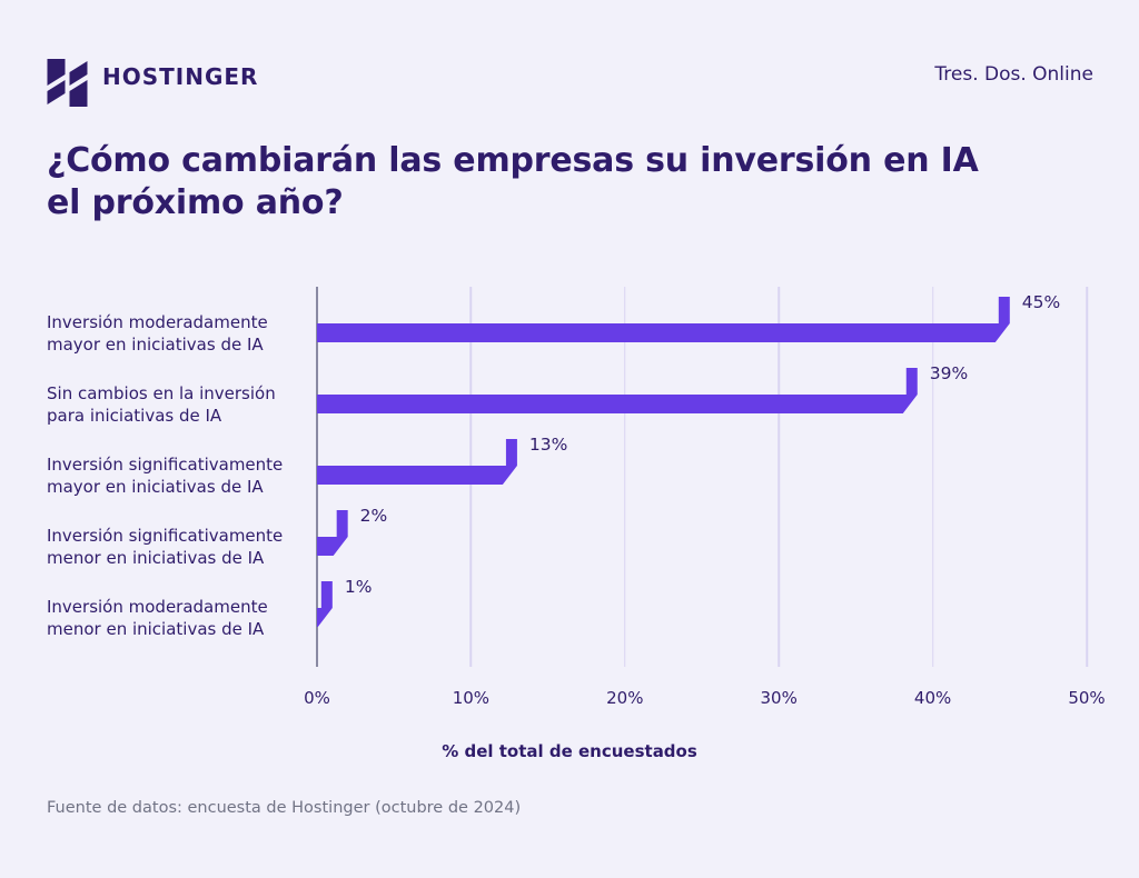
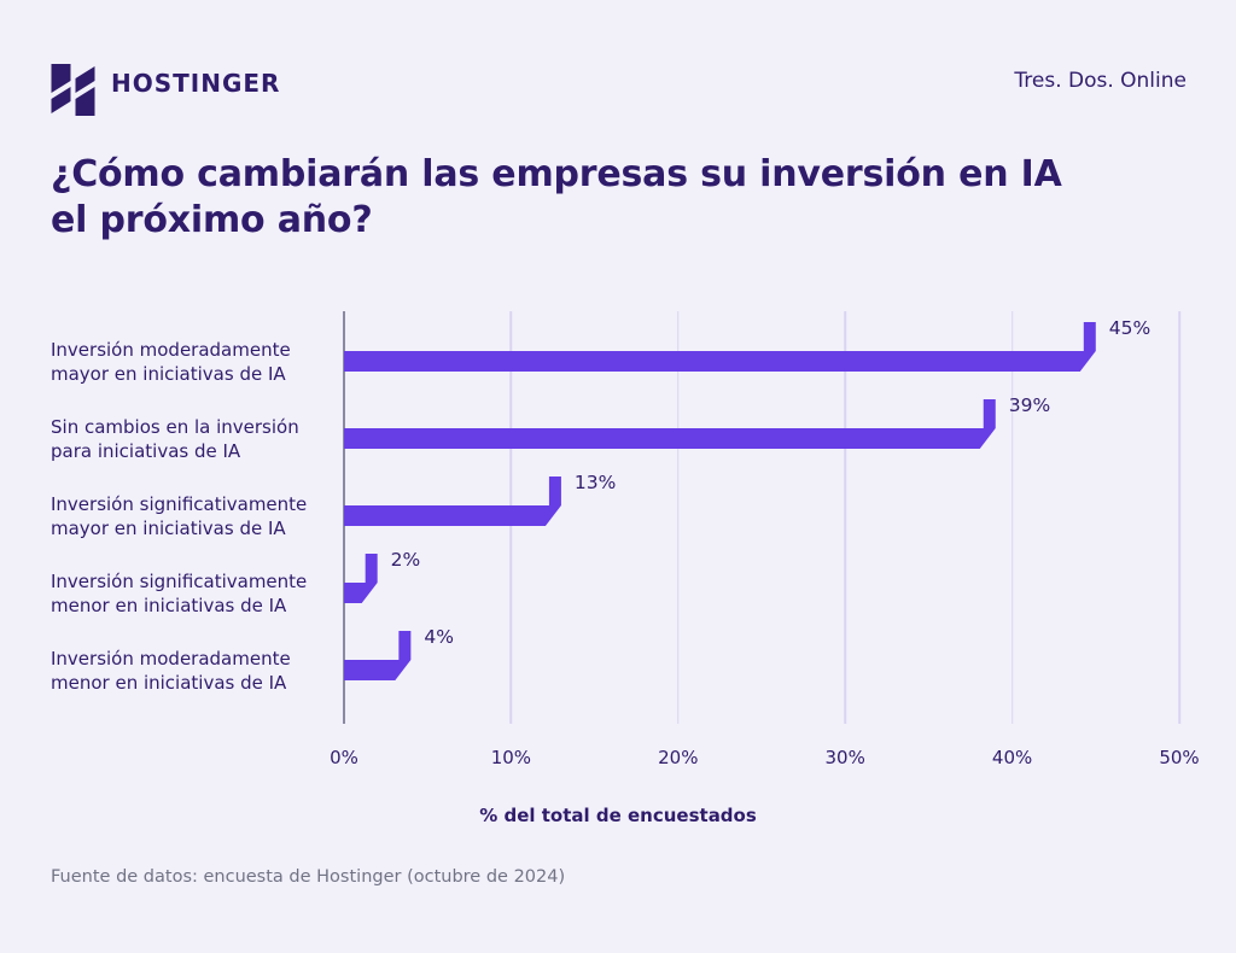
Inversión moderadamente menor en iniciativas de IA: 1% -> 4%
